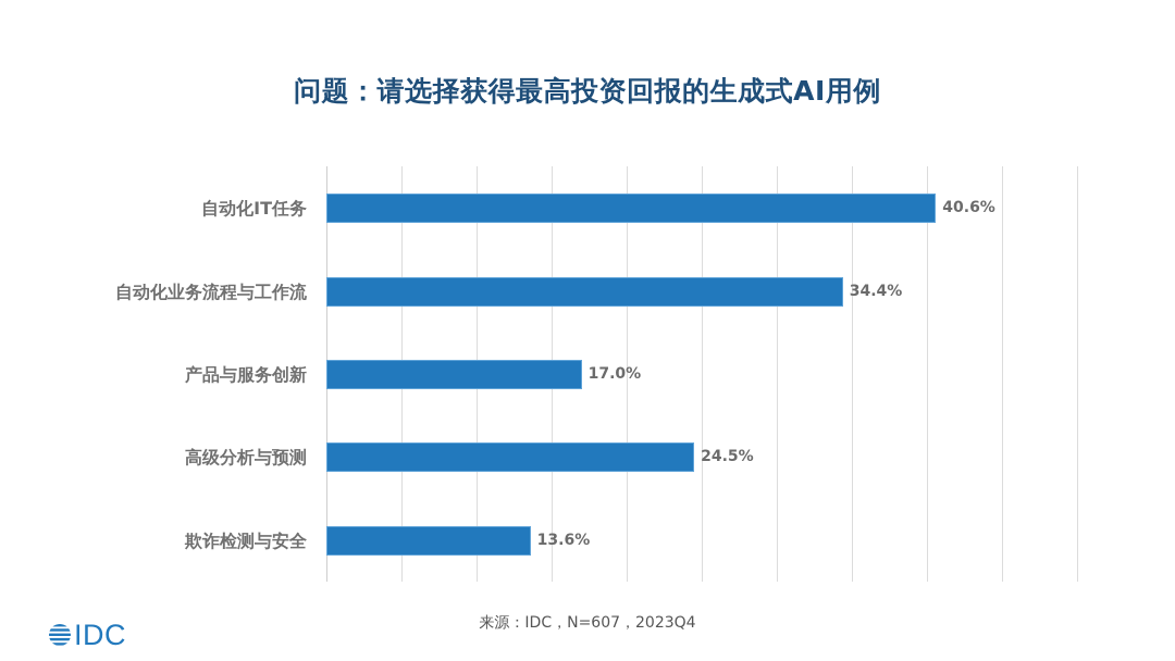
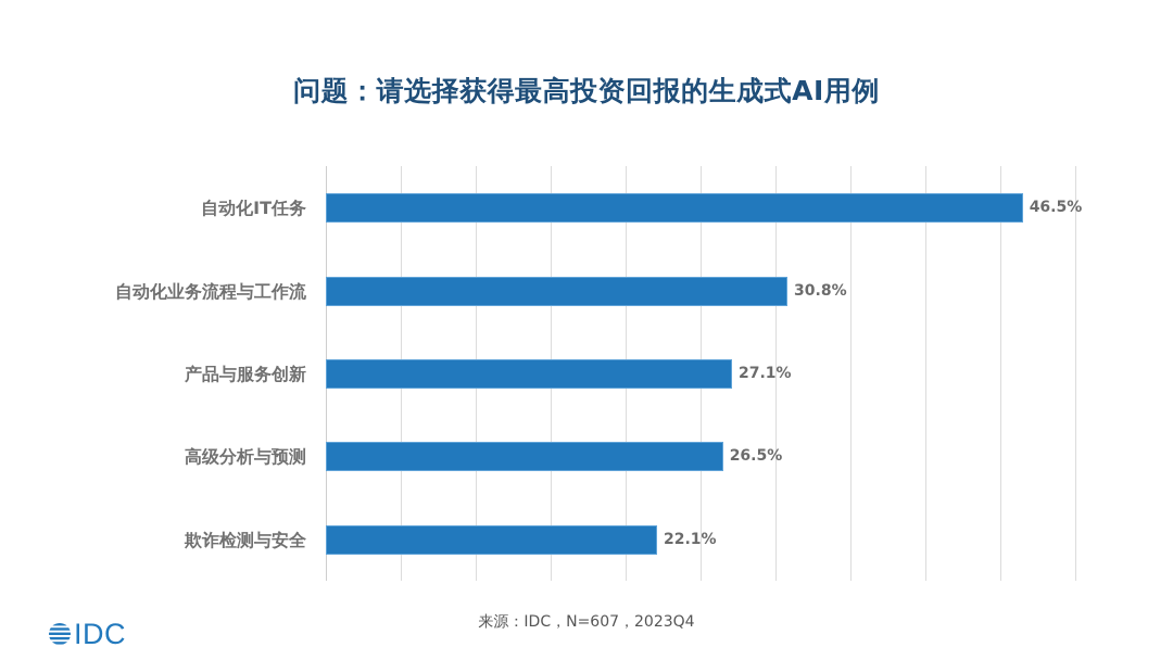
自动化IT任务: 40.6% -> 46.5%
自动化业务流程与工作流: 34.4% -> 30.8%
产品与服务创新: 17.0% -> 27.1%
高级分析与预测: 24.5% -> 26.5%
欺诈检测与安全: 13.6% -> 22.1%
